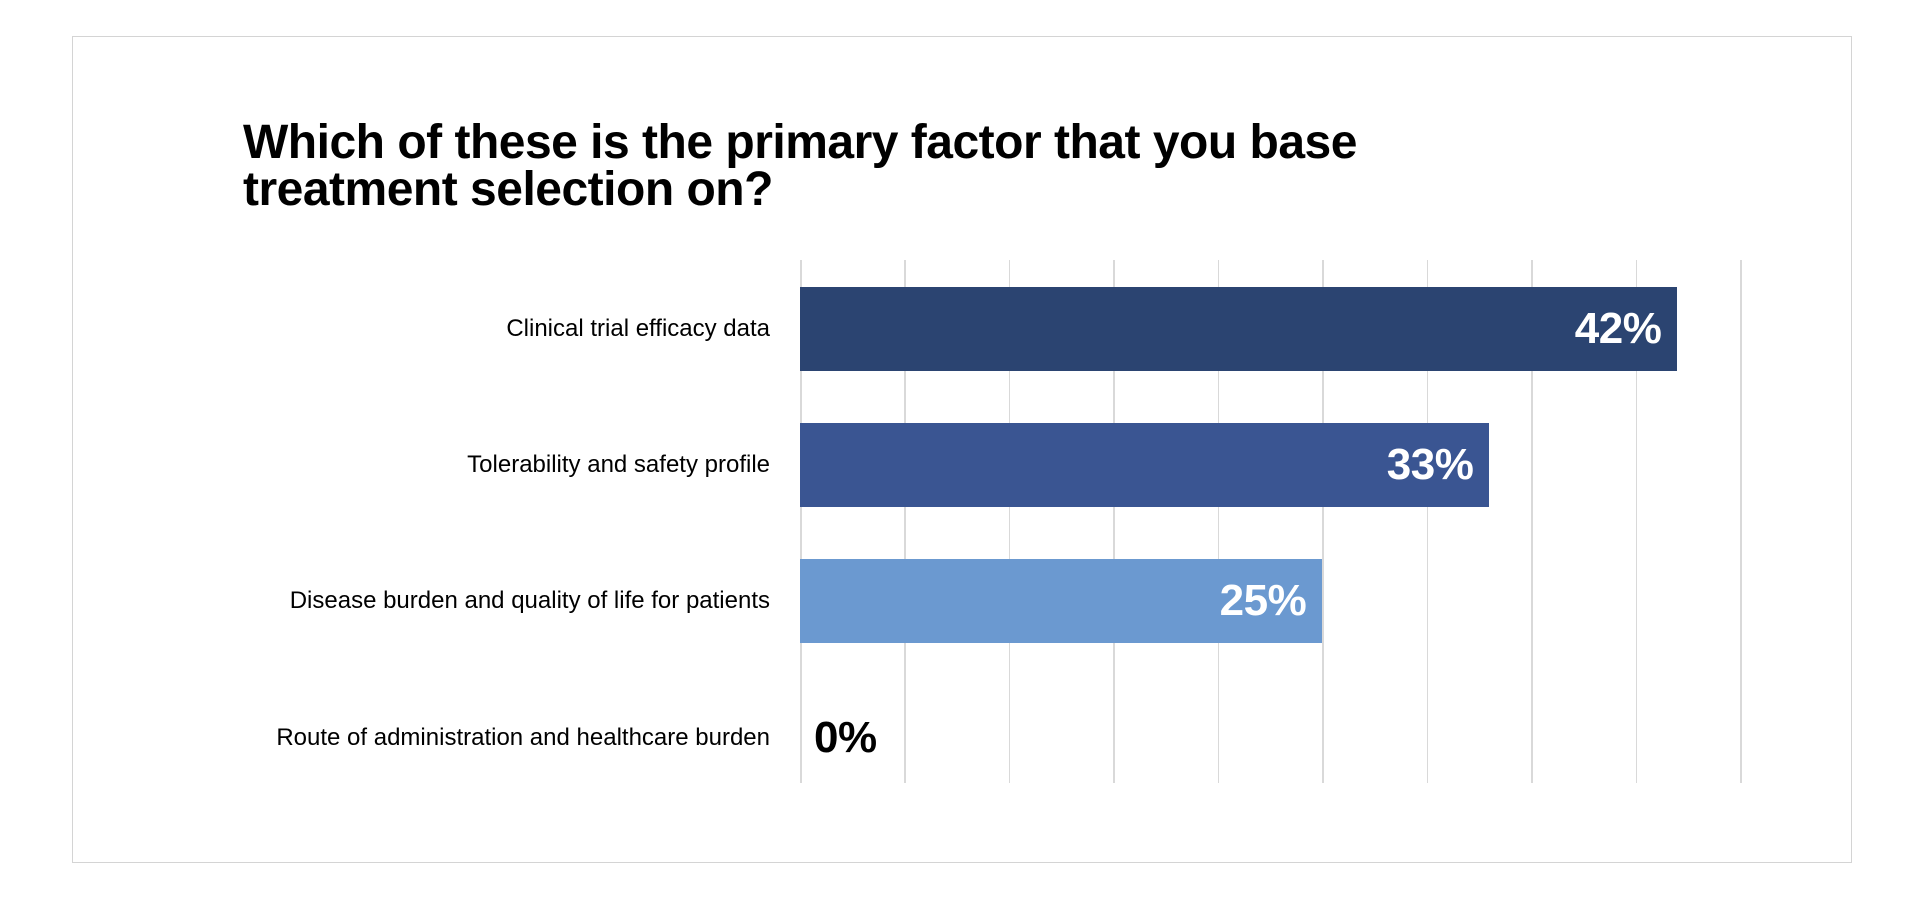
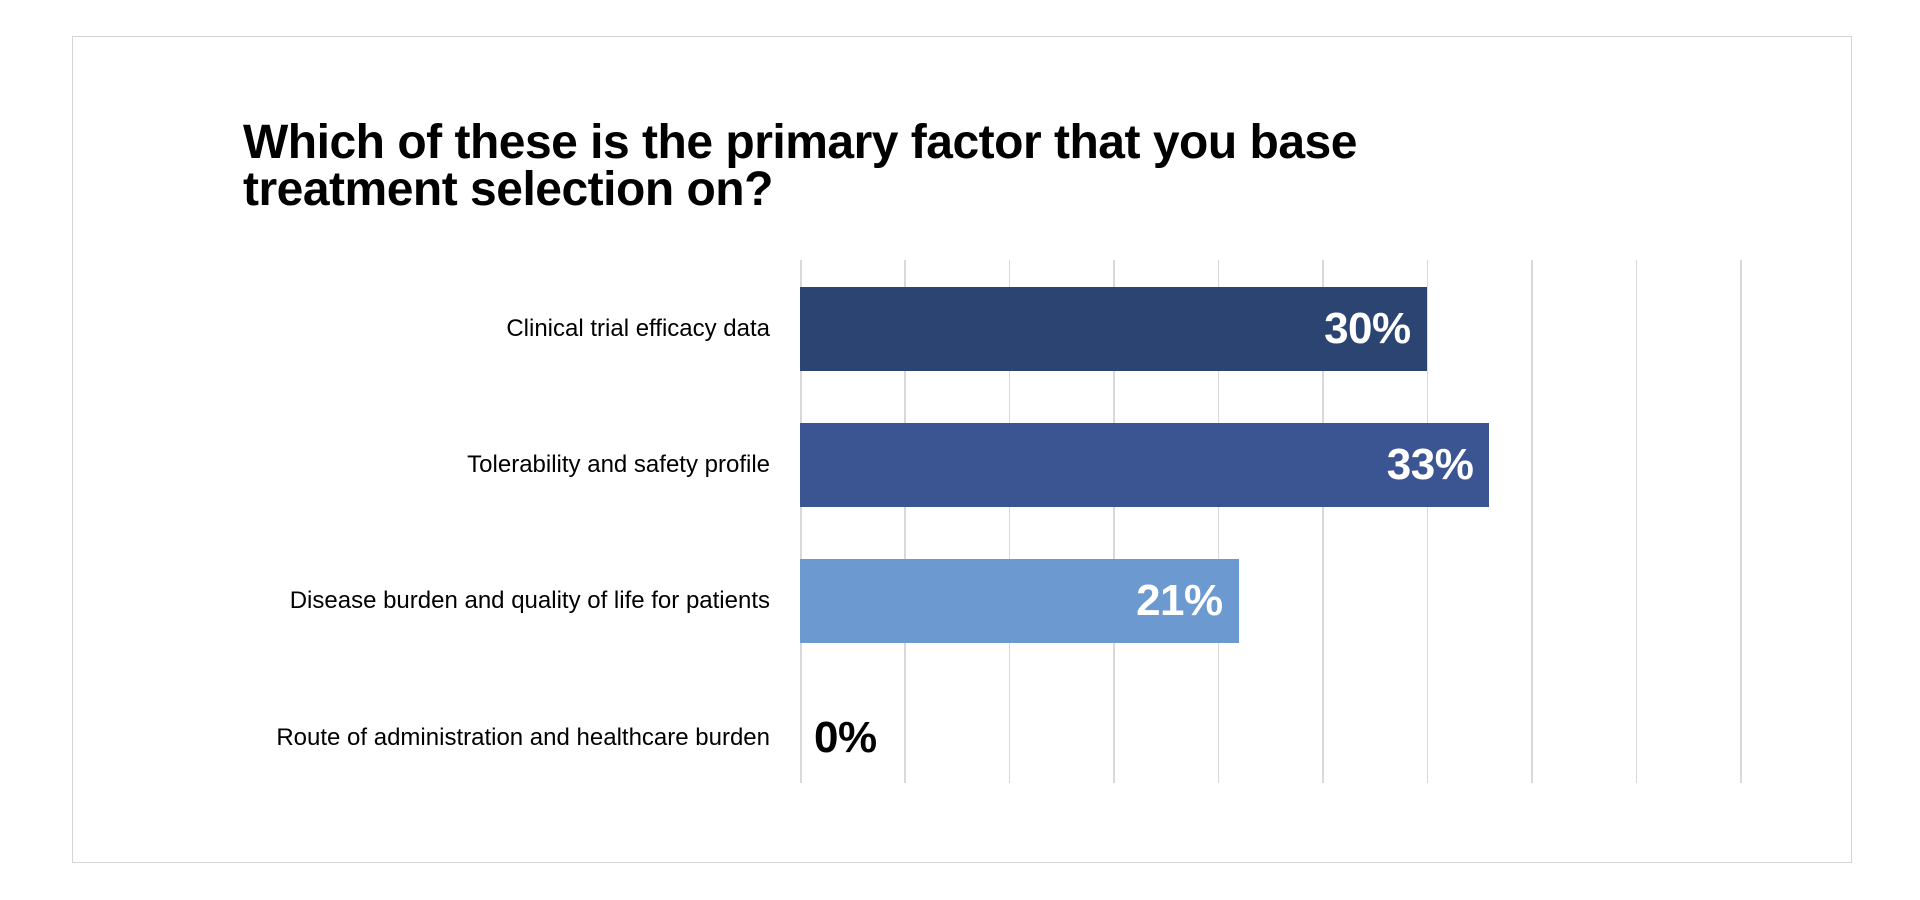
Clinical trial efficacy data: 42% -> 30%
Disease burden and quality of life for patients: 25% -> 21%
